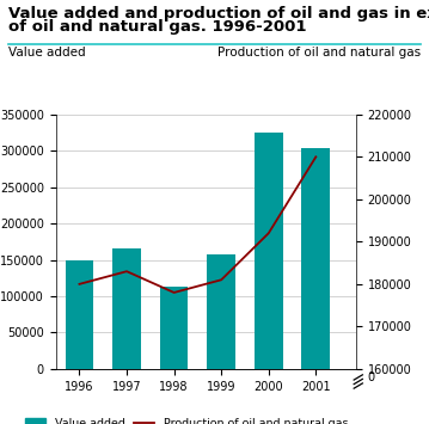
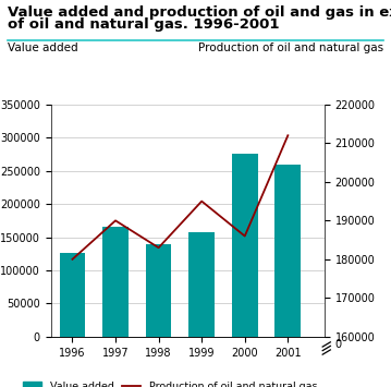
Value added/1996: 150000 -> 126000
Production of oil and natural gas/1997: 183000 -> 190000
Value added/1998: 113000 -> 140000
Production of oil and natural gas/1998: 178000 -> 183000
Production of oil and natural gas/1999: 181000 -> 195000
Value added/2000: 325000 -> 276000
Production of oil and natural gas/2000: 192000 -> 186000
Value added/2001: 303000 -> 260000
Production of oil and natural gas/2001: 210000 -> 212000
